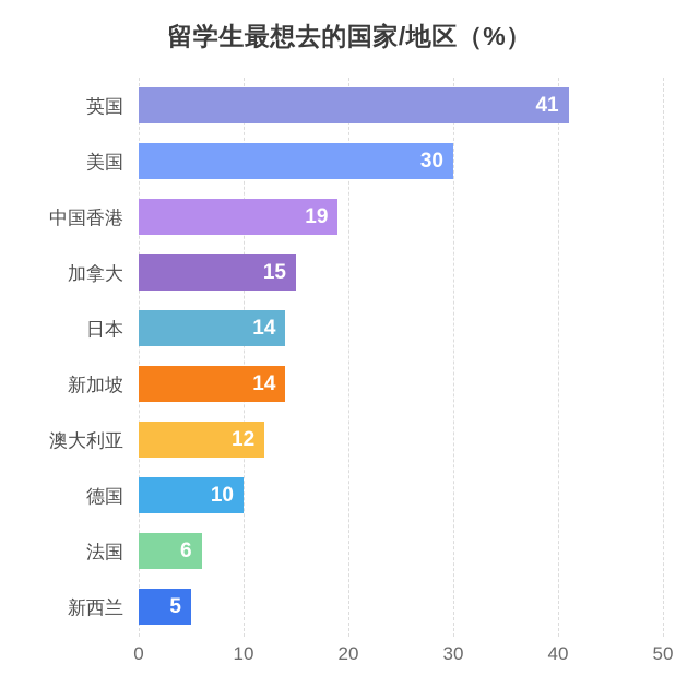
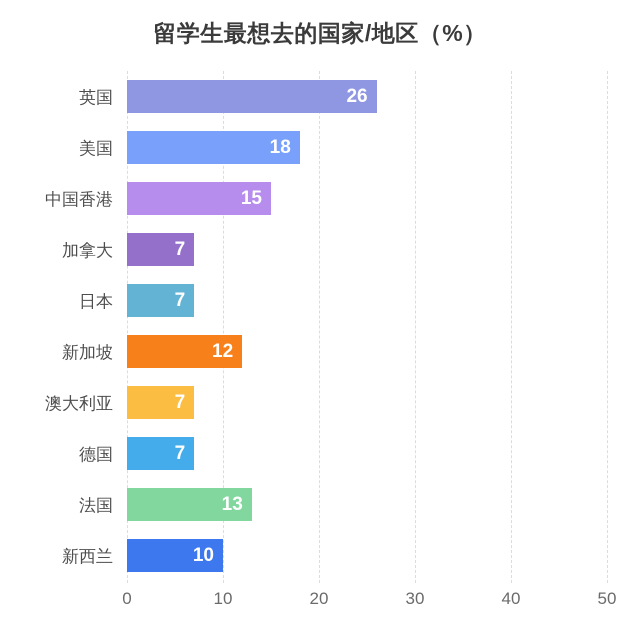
英国: 41 -> 26
美国: 30 -> 18
中国香港: 19 -> 15
加拿大: 15 -> 7
日本: 14 -> 7
新加坡: 14 -> 12
澳大利亚: 12 -> 7
德国: 10 -> 7
法国: 6 -> 13
新西兰: 5 -> 10
